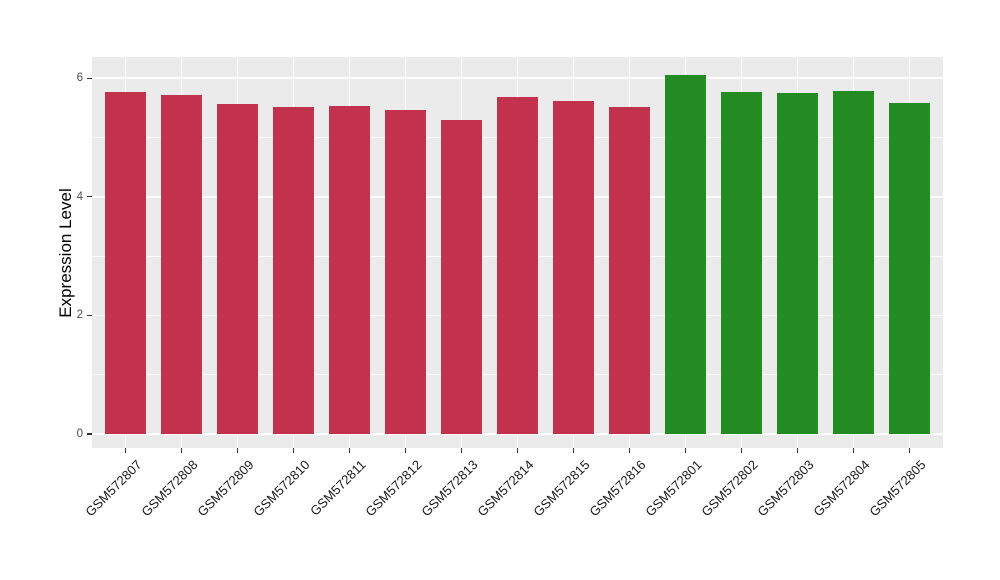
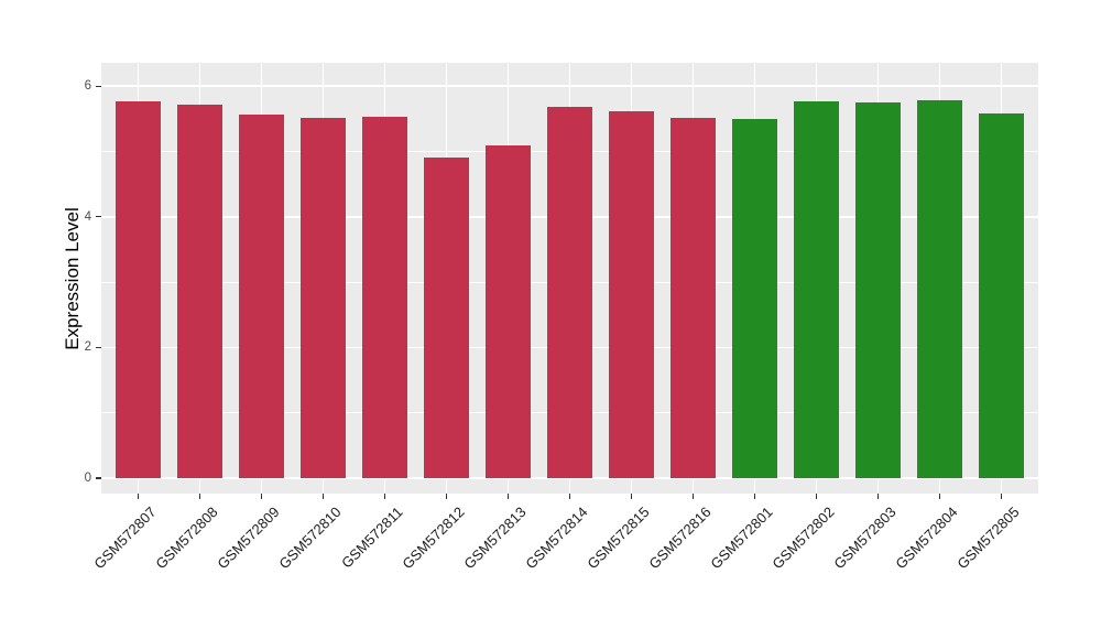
GSM572812: 5.5 -> 4.9
GSM572813: 5.3 -> 5.1
GSM572801: 6.1 -> 5.5
